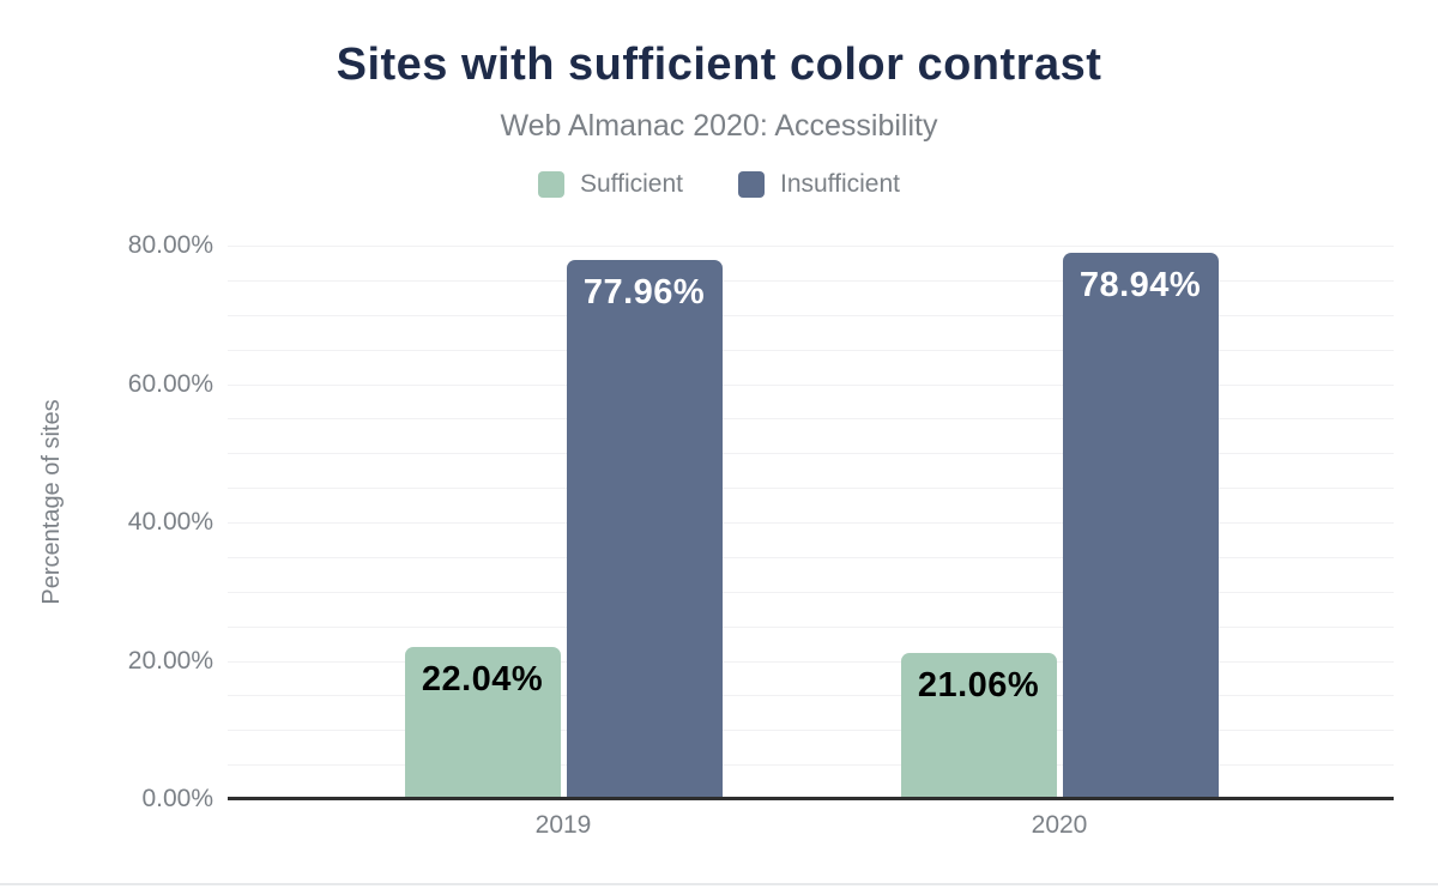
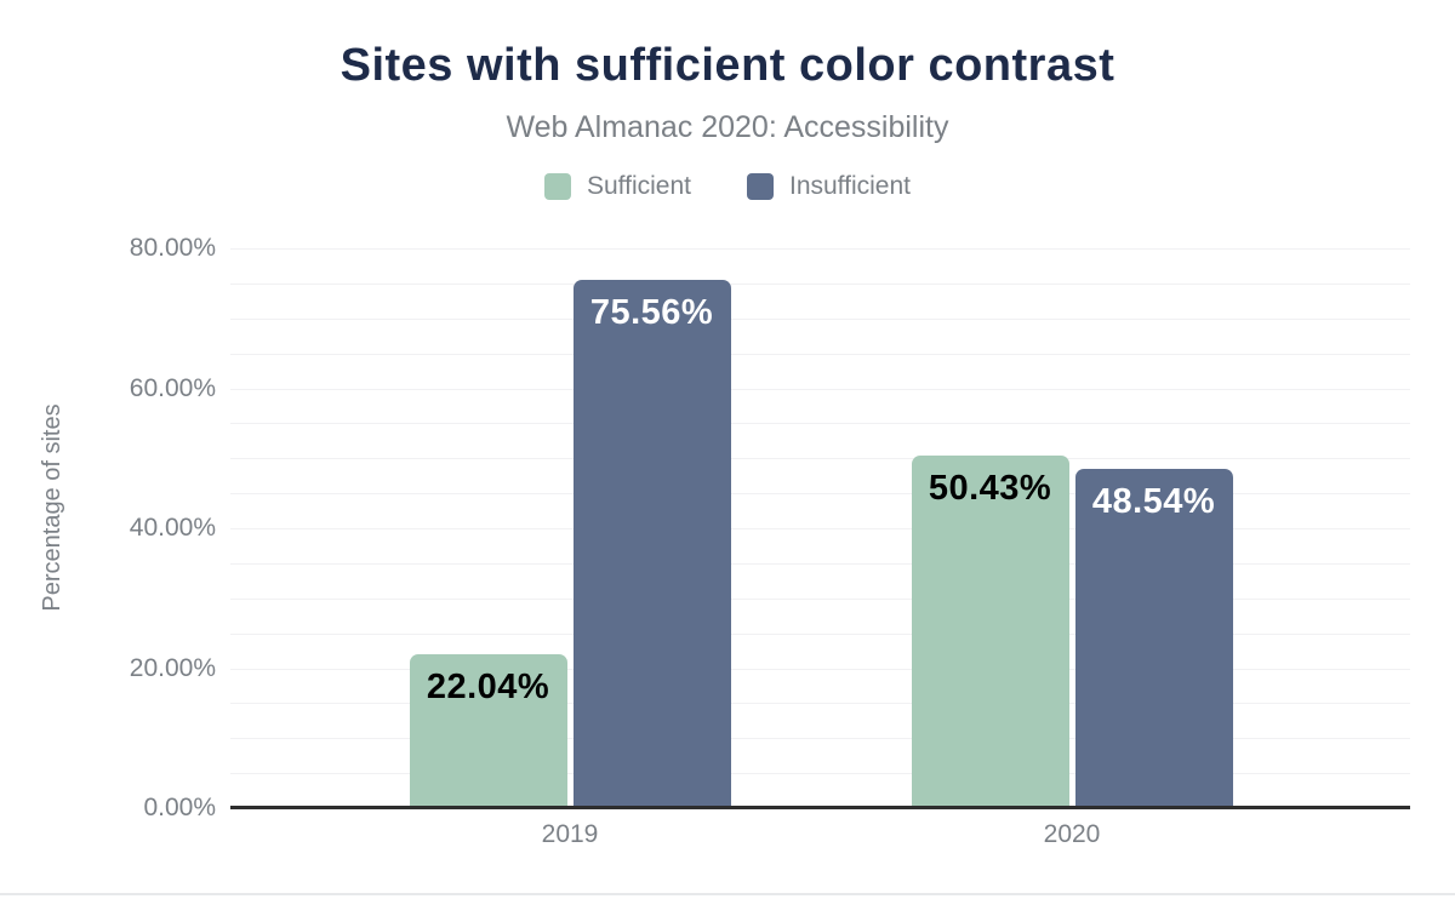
Insufficient/2019: 77.96% -> 75.56%
Sufficient/2020: 21.06% -> 50.43%
Insufficient/2020: 78.94% -> 48.54%
